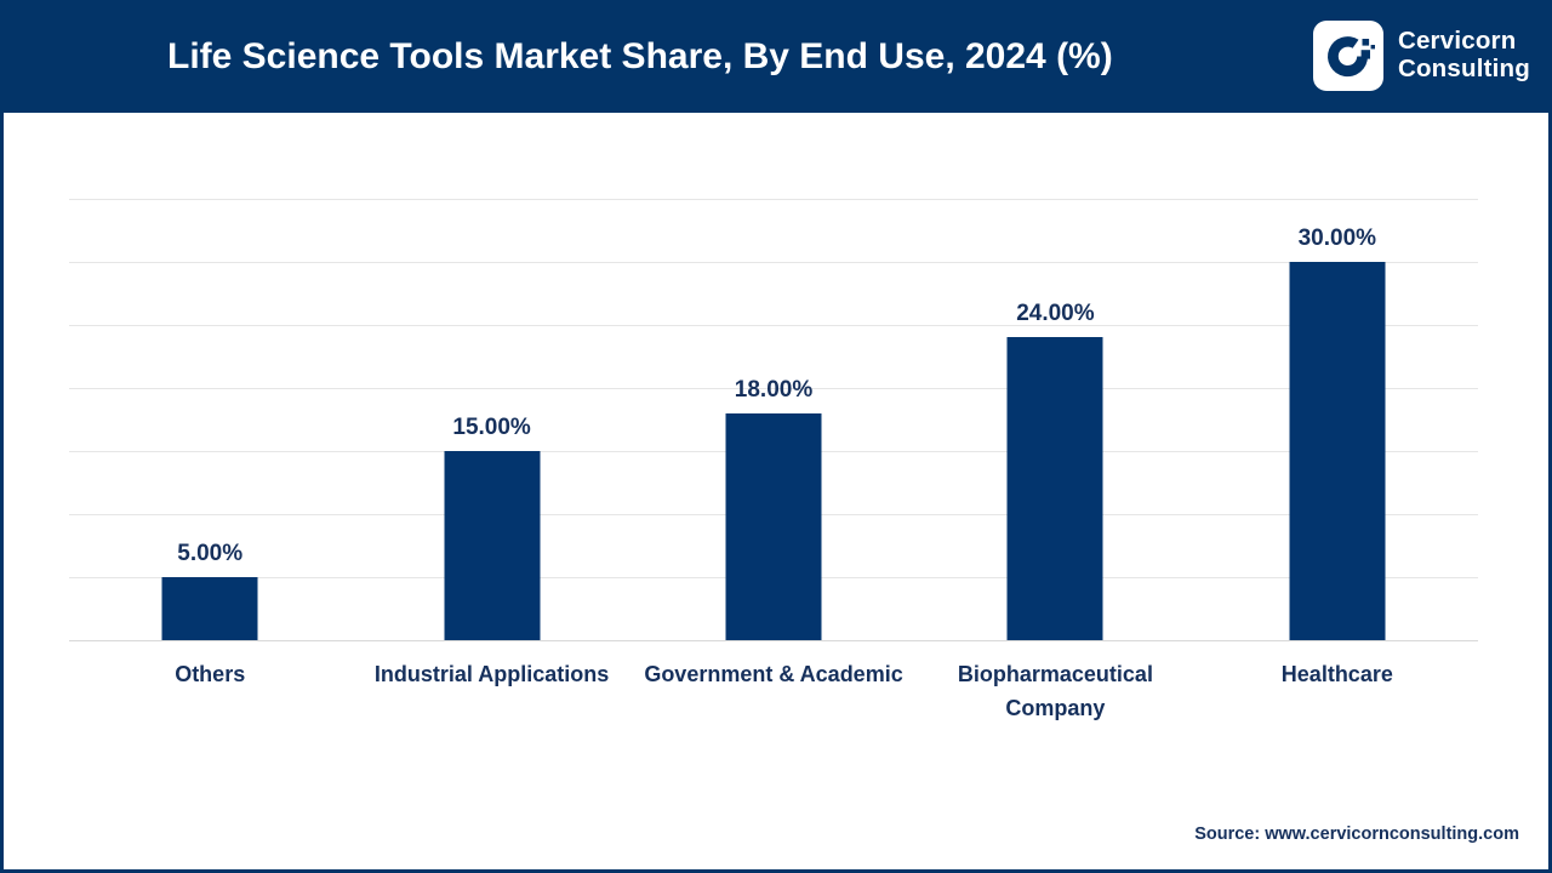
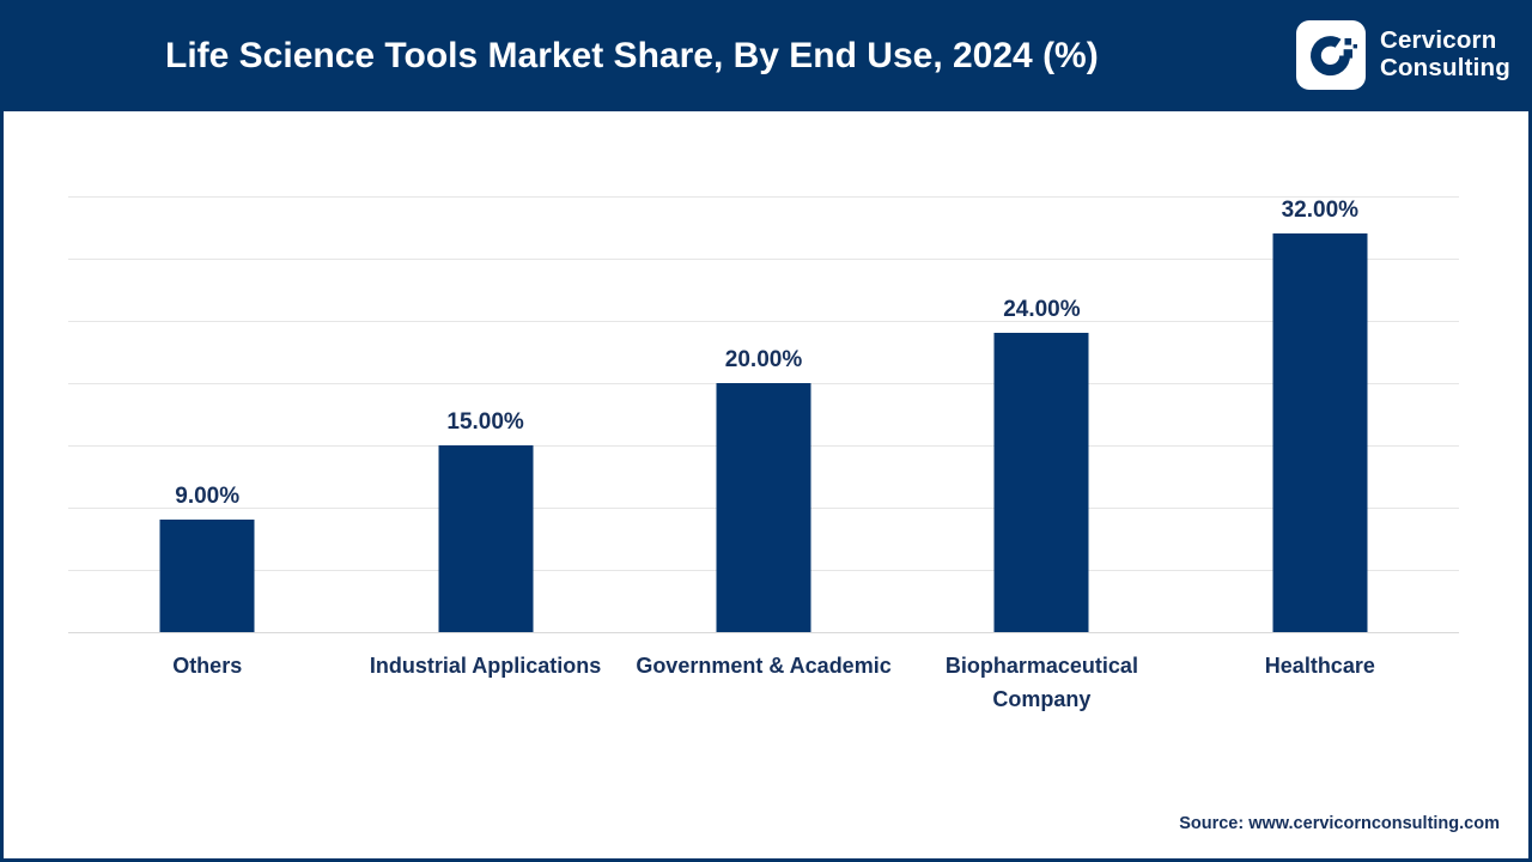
Others: 5.00% -> 9.00%
Government & Academic: 18.00% -> 20.00%
Healthcare: 30.00% -> 32.00%
